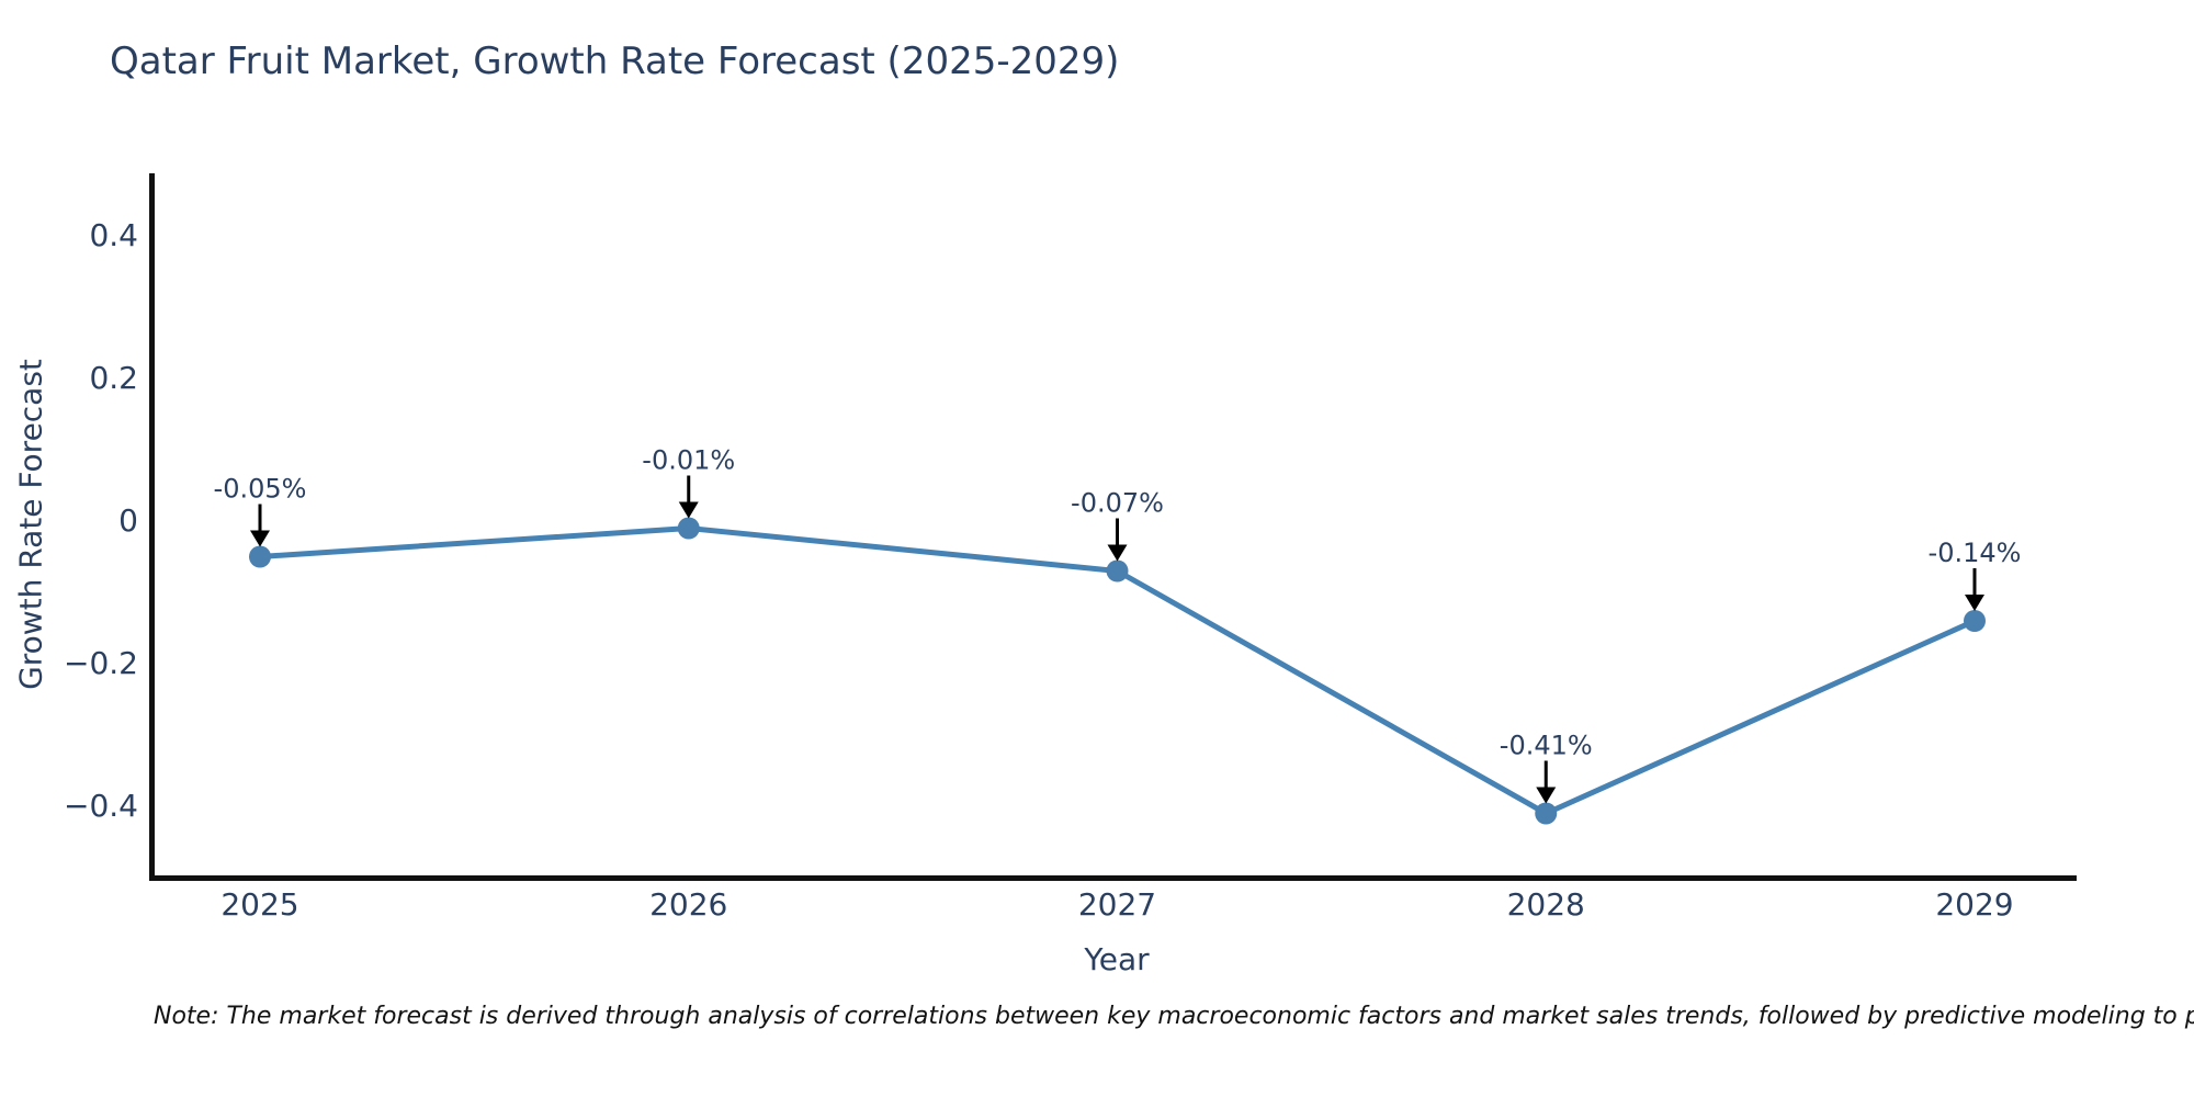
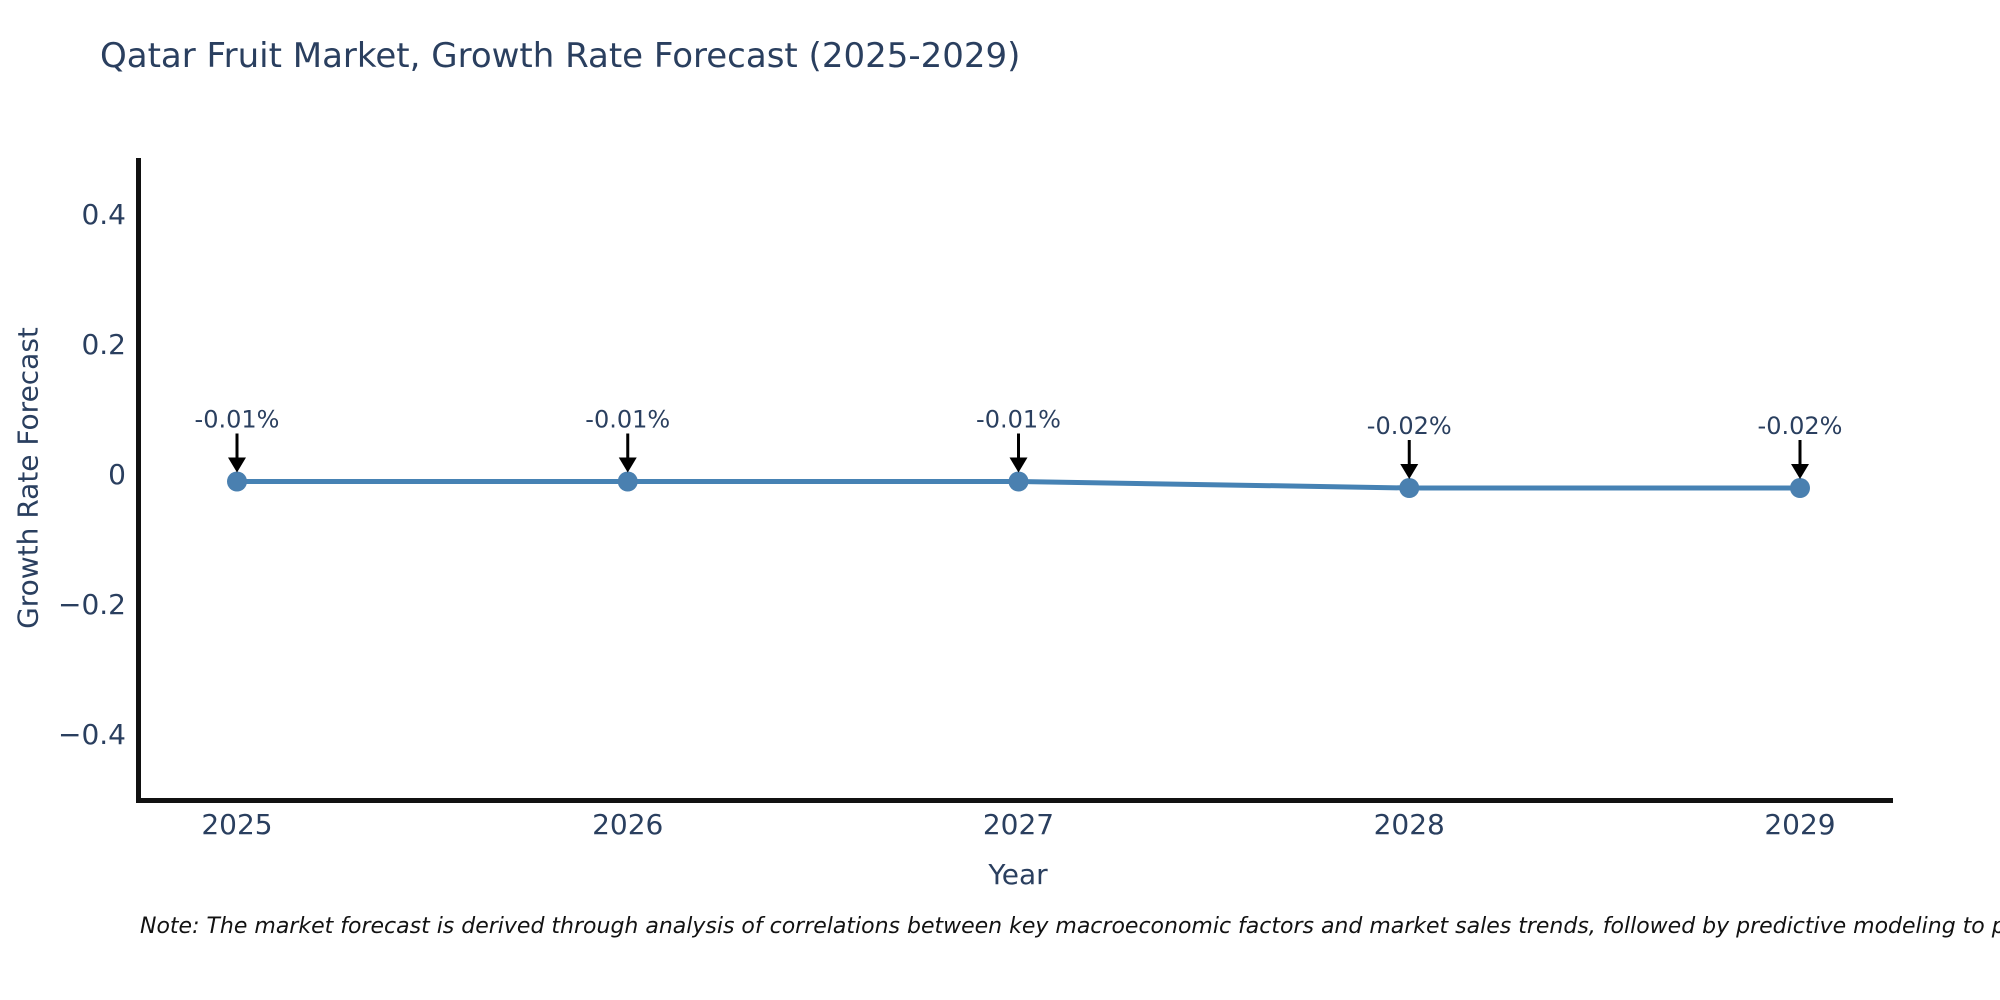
2025: -0.05% -> -0.01%
2027: -0.07% -> -0.01%
2028: -0.41% -> -0.02%
2029: -0.14% -> -0.02%
